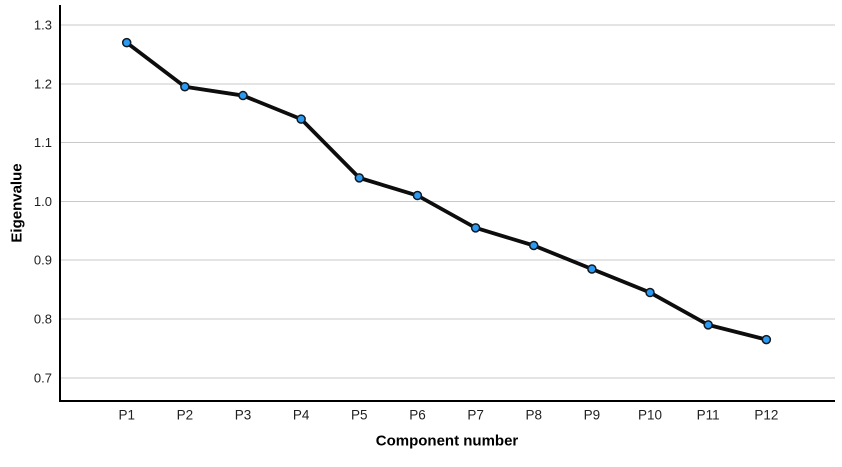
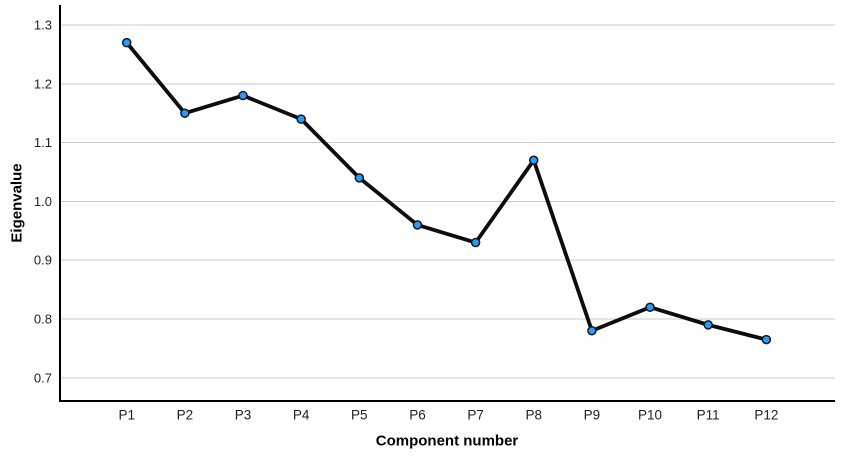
P2: 1.20 -> 1.15
P6: 1.01 -> 0.96
P7: 0.95 -> 0.93
P8: 0.93 -> 1.07
P9: 0.89 -> 0.78
P10: 0.84 -> 0.82
